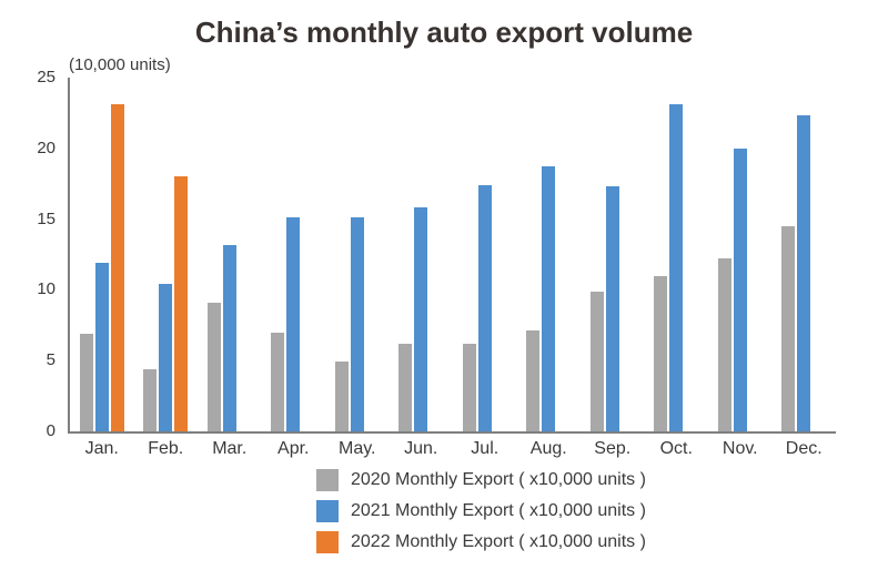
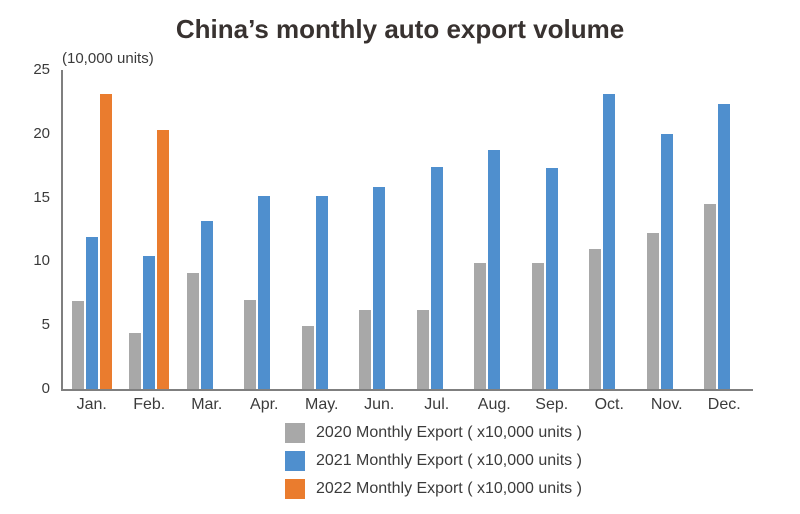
2022 Monthly Export ( x10,000 units )/Feb.: 18.0 -> 20.3
2020 Monthly Export ( x10,000 units )/Aug.: 7.1 -> 9.9
